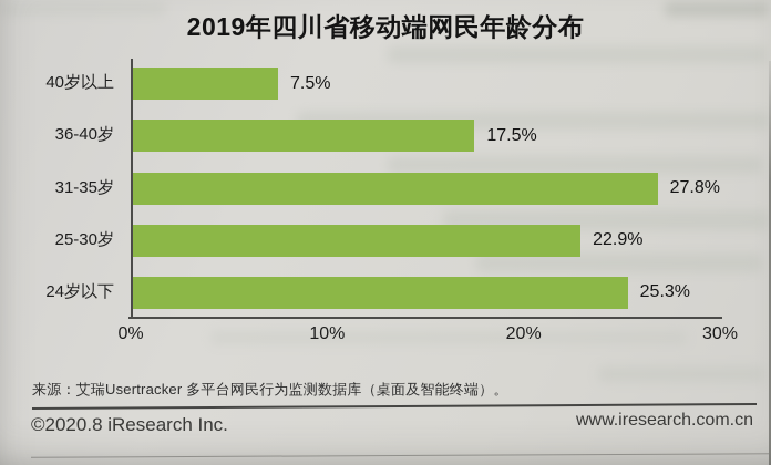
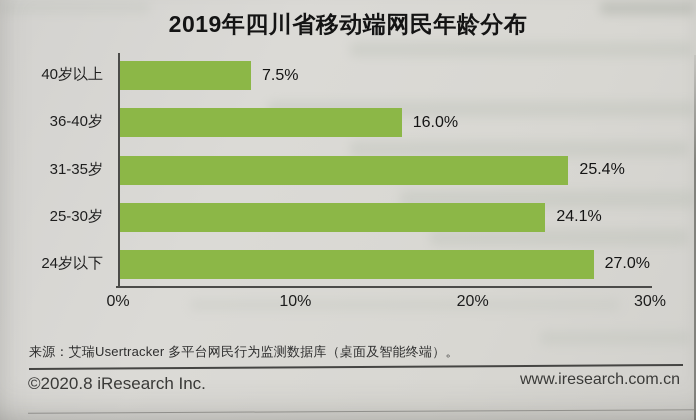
36-40岁: 17.5% -> 16.0%
31-35岁: 27.8% -> 25.4%
25-30岁: 22.9% -> 24.1%
24岁以下: 25.3% -> 27.0%
